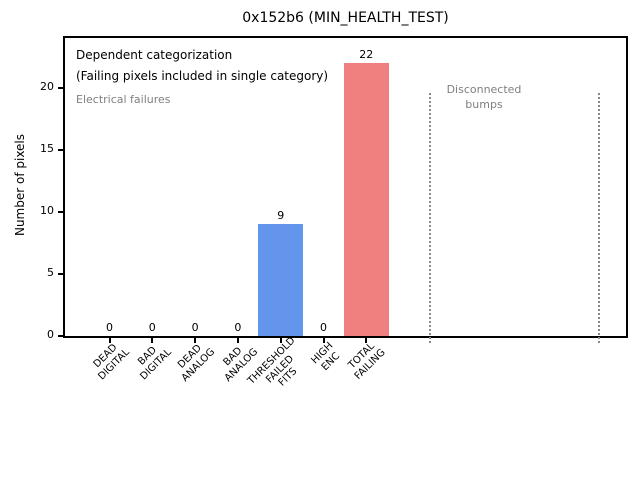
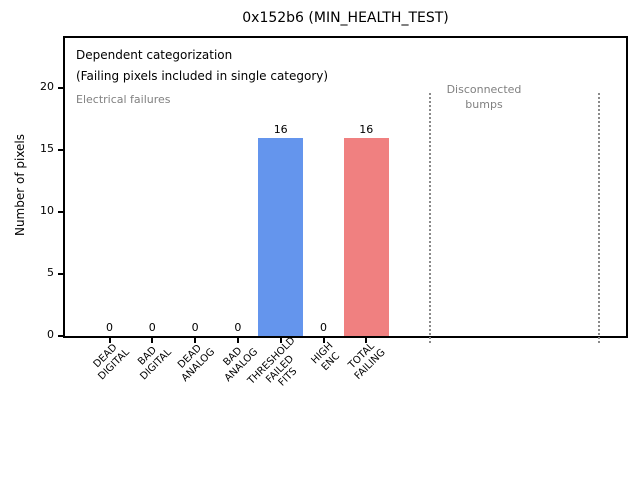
THRESHOLD FAILED FITS: 9 -> 16
TOTAL FAILING: 22 -> 16
